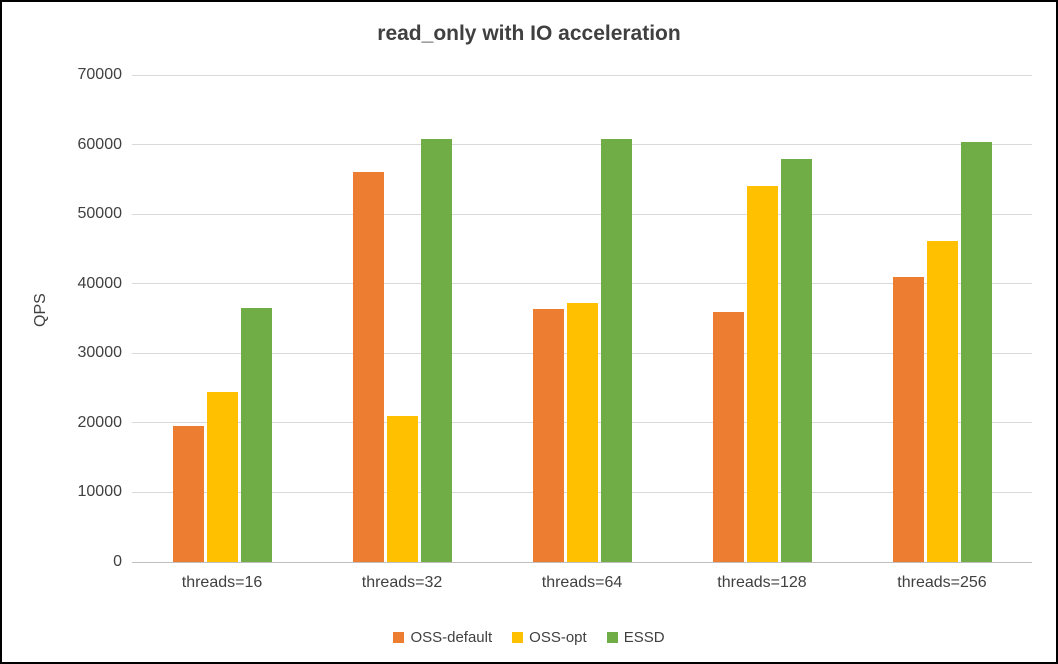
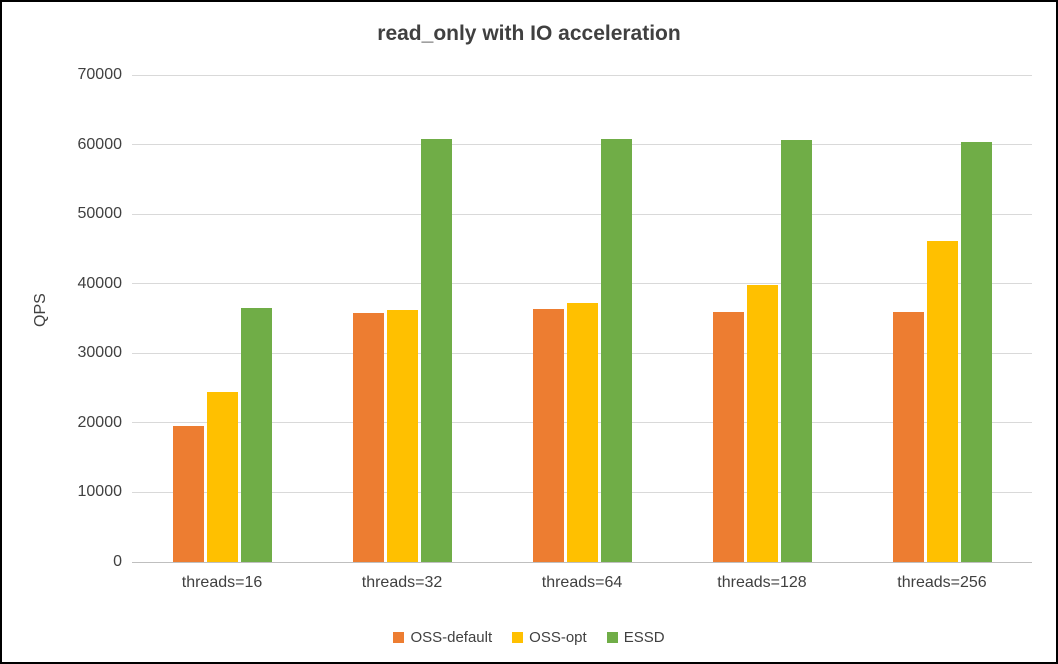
OSS-default/threads=32: 56000 -> 36000
OSS-opt/threads=32: 21000 -> 36000
OSS-opt/threads=128: 54000 -> 40000
ESSD/threads=128: 58000 -> 61000
OSS-default/threads=256: 41000 -> 36000
